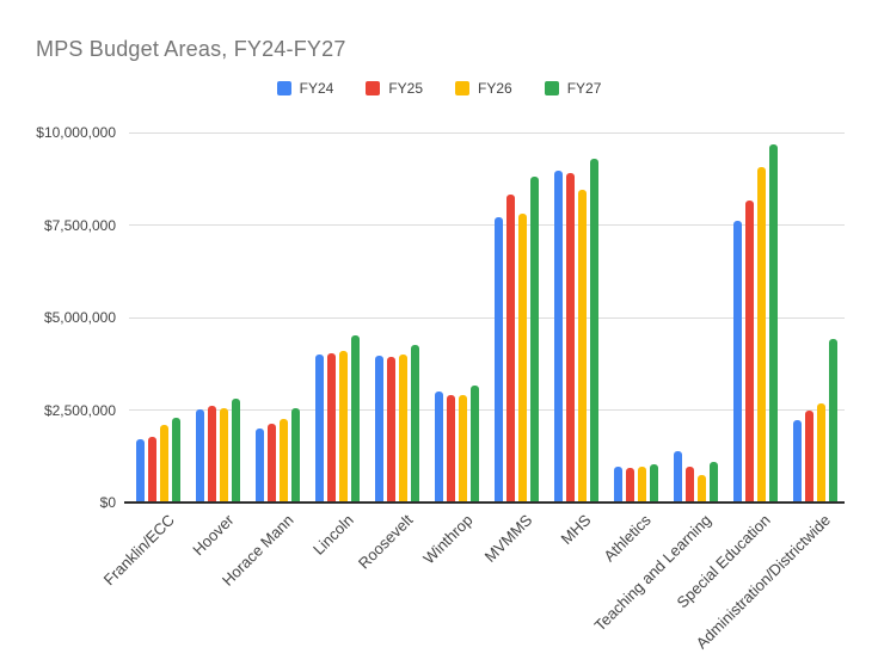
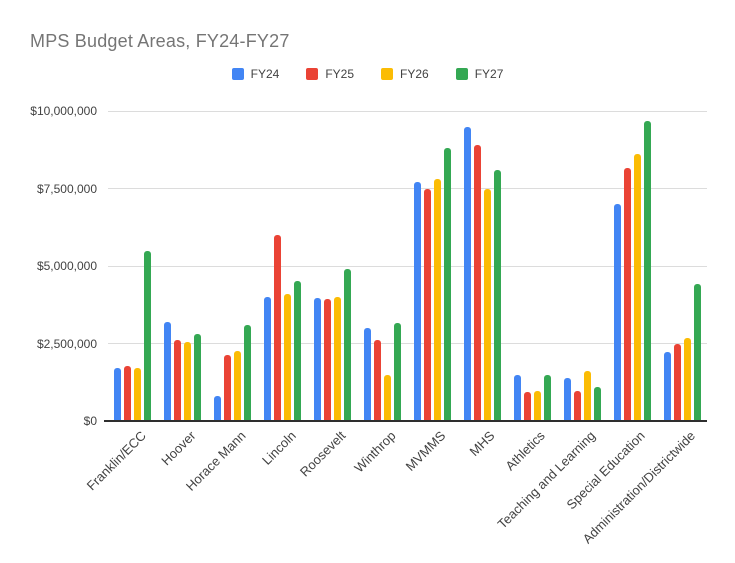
FY26/Franklin/ECC: $2100000 -> $1700000
FY27/Franklin/ECC: $2300000 -> $5500000
FY24/Hoover: $2500000 -> $3200000
FY24/Horace Mann: $2000000 -> $800000
FY27/Horace Mann: $2600000 -> $3100000
FY25/Lincoln: $4000000 -> $6000000
FY27/Roosevelt: $4300000 -> $4900000
FY25/Winthrop: $2900000 -> $2600000
FY26/Winthrop: $2900000 -> $1500000
FY25/MVMMS: $8300000 -> $7500000
FY24/MHS: $9000000 -> $9500000
FY26/MHS: $8400000 -> $7500000
FY27/MHS: $9300000 -> $8100000
FY24/Athletics: $1000000 -> $1500000
FY27/Athletics: $1000000 -> $1500000
FY26/Teaching and Learning: $700000 -> $1600000
FY24/Special Education: $7600000 -> $7000000
FY26/Special Education: $9100000 -> $8600000
